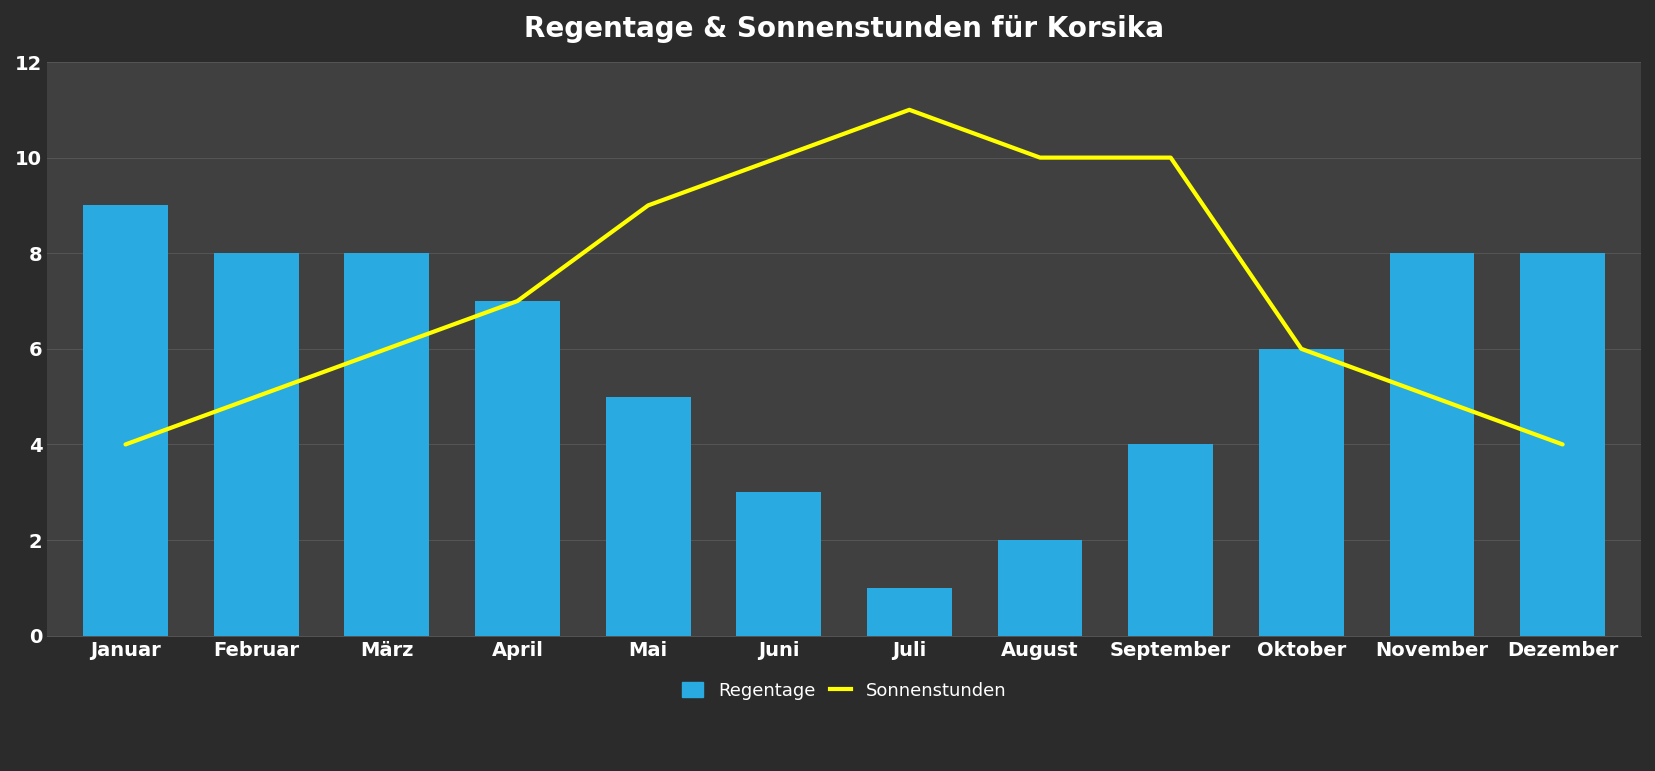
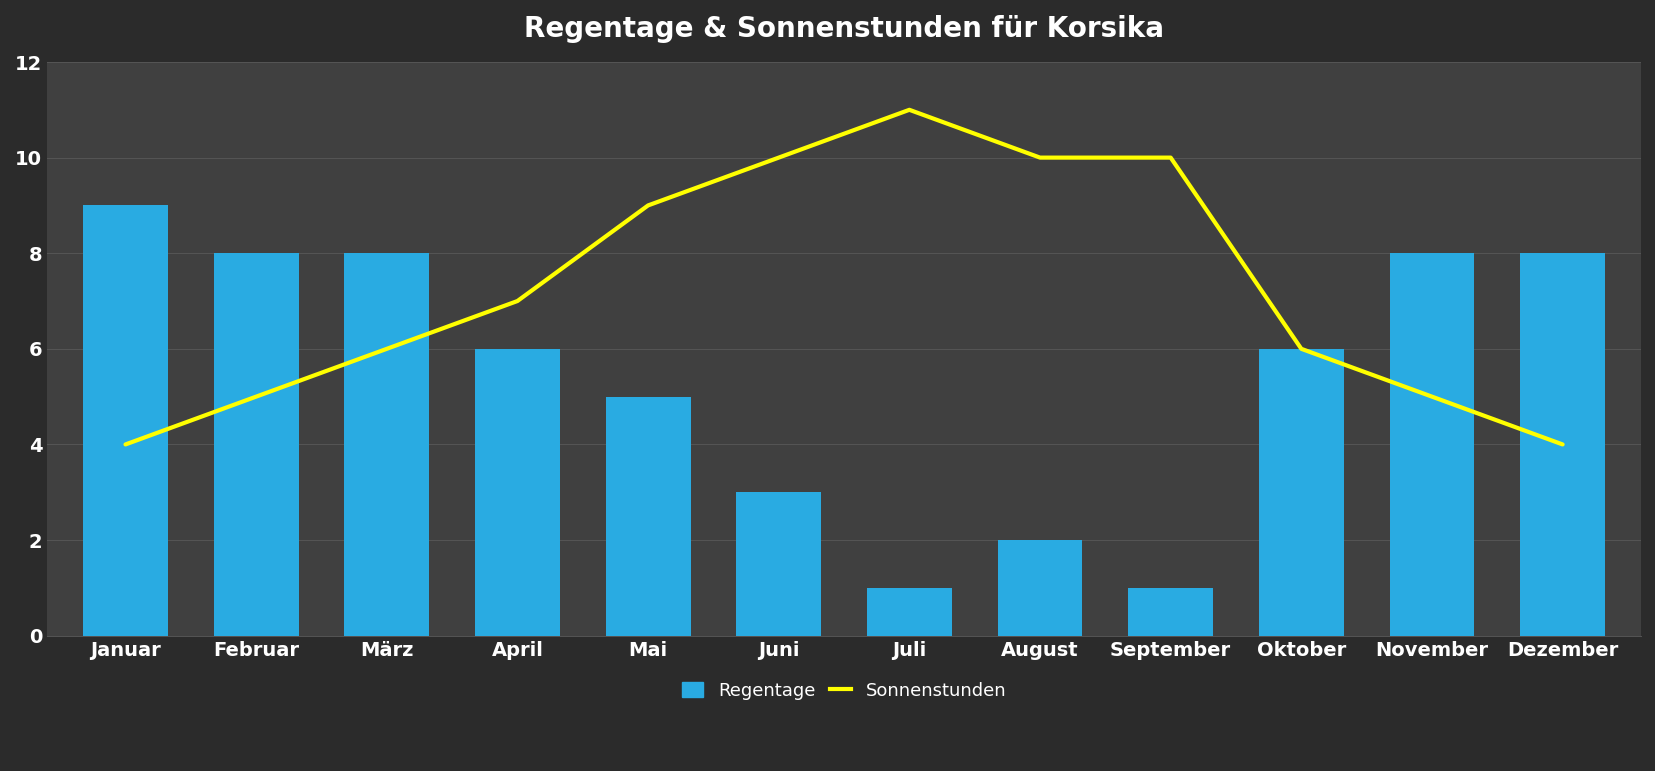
Regentage/April: 7 -> 6
Regentage/September: 4 -> 1
